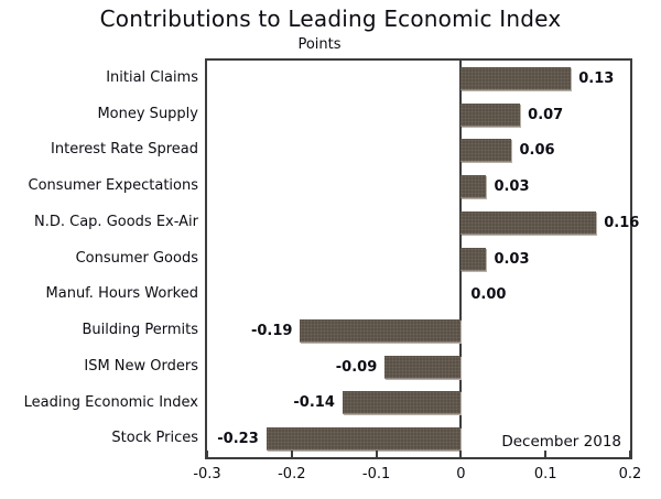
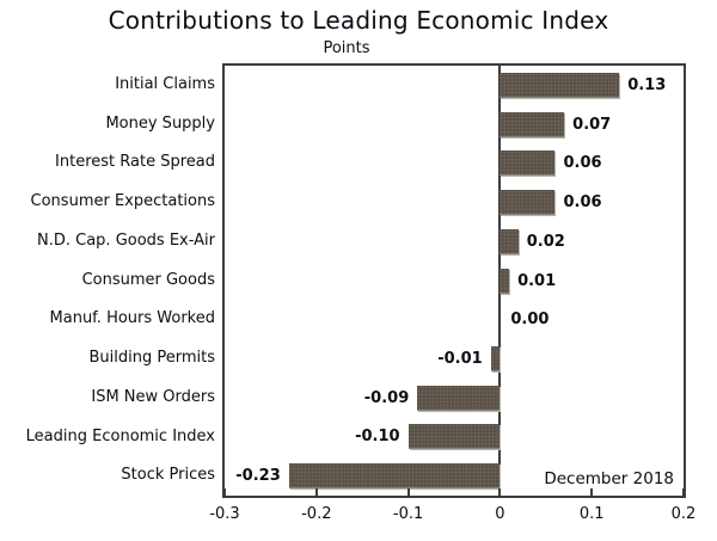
Consumer Expectations: 0.03 -> 0.06
N.D. Cap. Goods Ex-Air: 0.16 -> 0.02
Consumer Goods: 0.03 -> 0.01
Building Permits: -0.19 -> -0.01
Leading Economic Index: -0.14 -> -0.10
